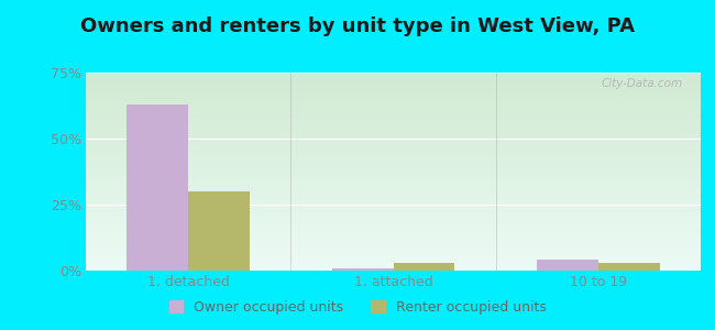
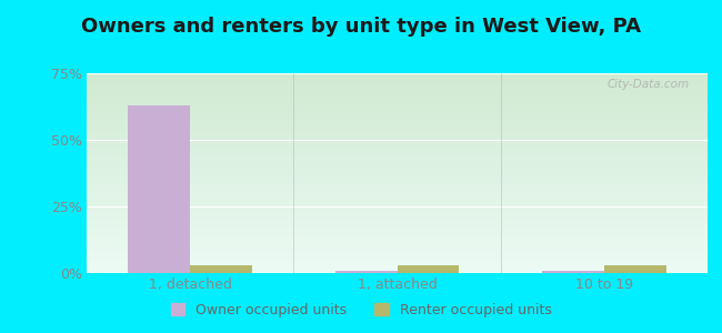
Renter occupied units/1, detached: 30% -> 3%
Owner occupied units/10 to 19: 4% -> 1%
